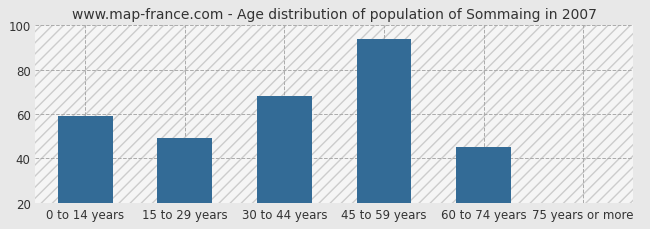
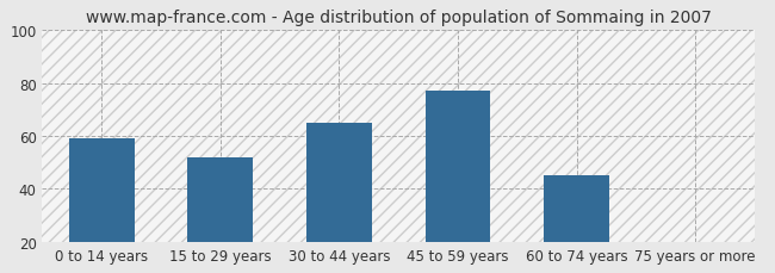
15 to 29 years: 49 -> 52
30 to 44 years: 68 -> 65
45 to 59 years: 94 -> 77
